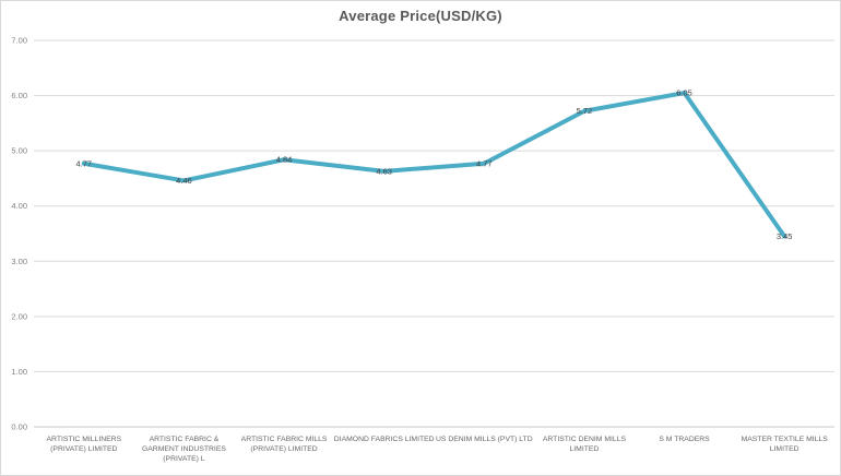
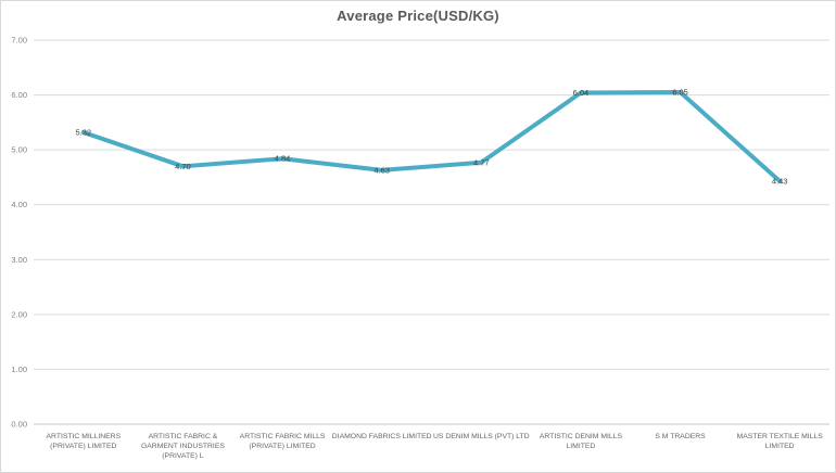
ARTISTIC MILLINERS (PRIVATE) LIMITED: 4.77 -> 5.32
ARTISTIC FABRIC & GARMENT INDUSTRIES (PRIVATE) L: 4.46 -> 4.70
ARTISTIC DENIM MILLS LIMITED: 5.72 -> 6.04
MASTER TEXTILE MILLS LIMITED: 3.45 -> 4.43
